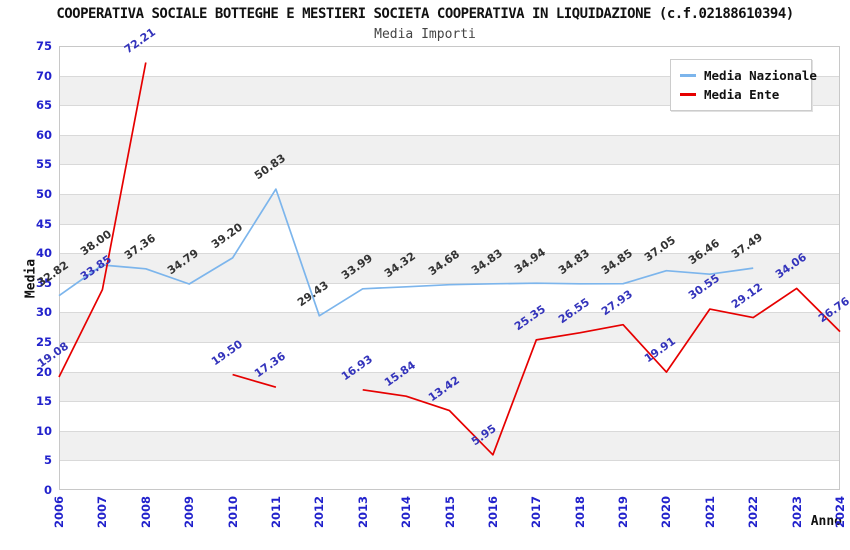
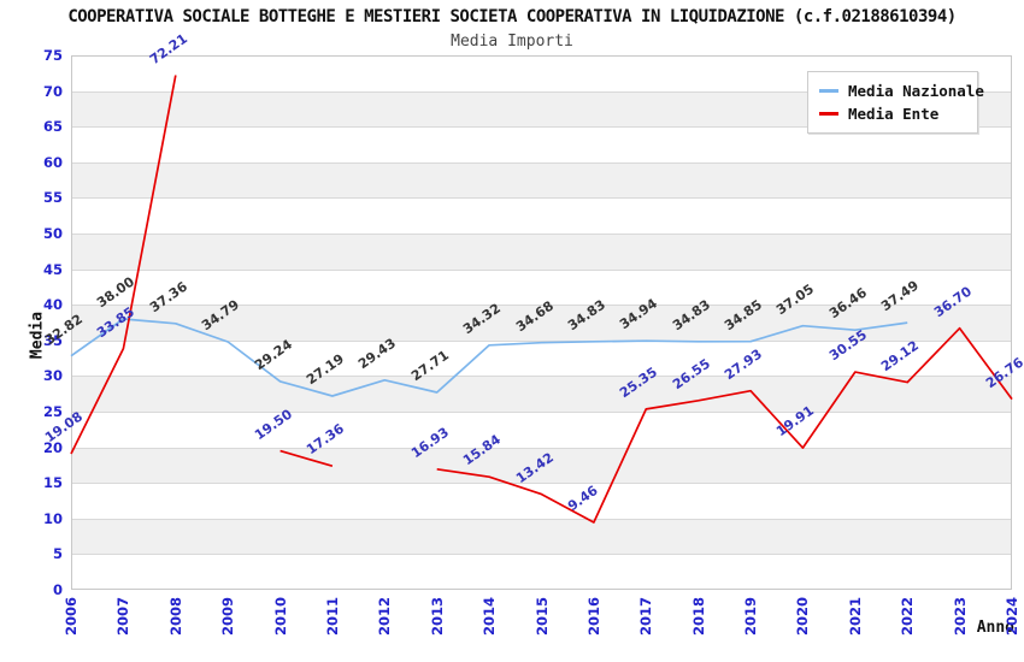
Media Nazionale/2010: 39.20 -> 29.24
Media Nazionale/2011: 50.83 -> 27.19
Media Nazionale/2013: 33.99 -> 27.71
Media Ente/2016: 5.95 -> 9.46
Media Ente/2023: 34.06 -> 36.70
